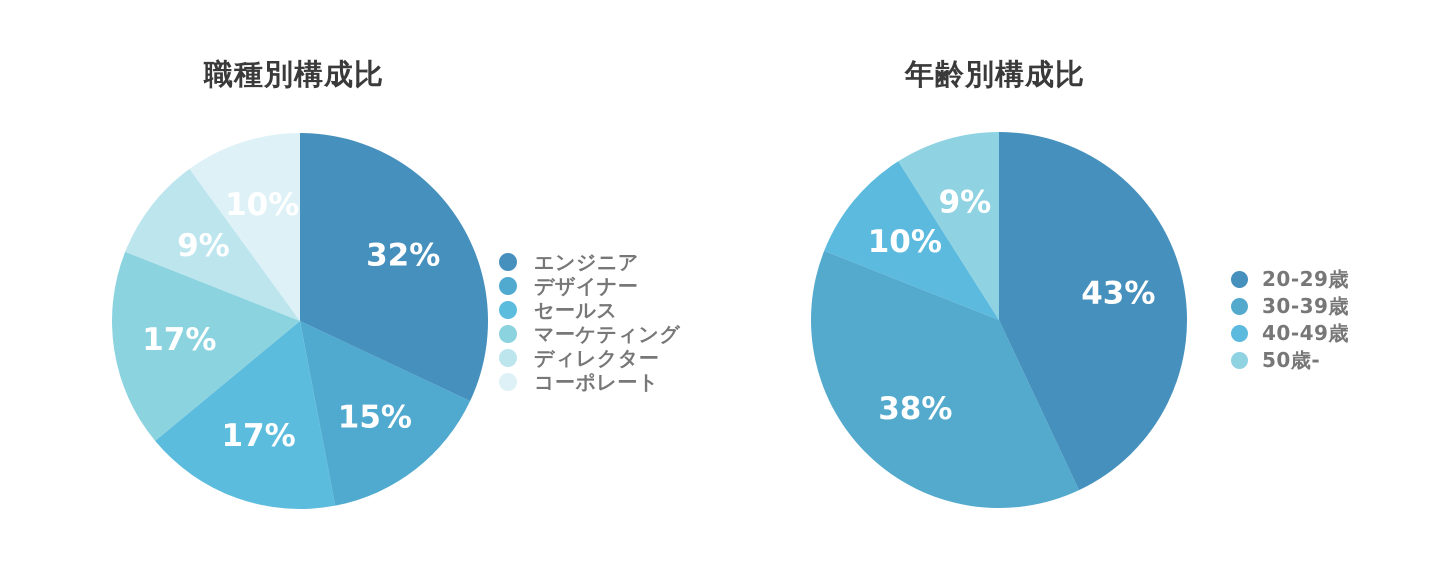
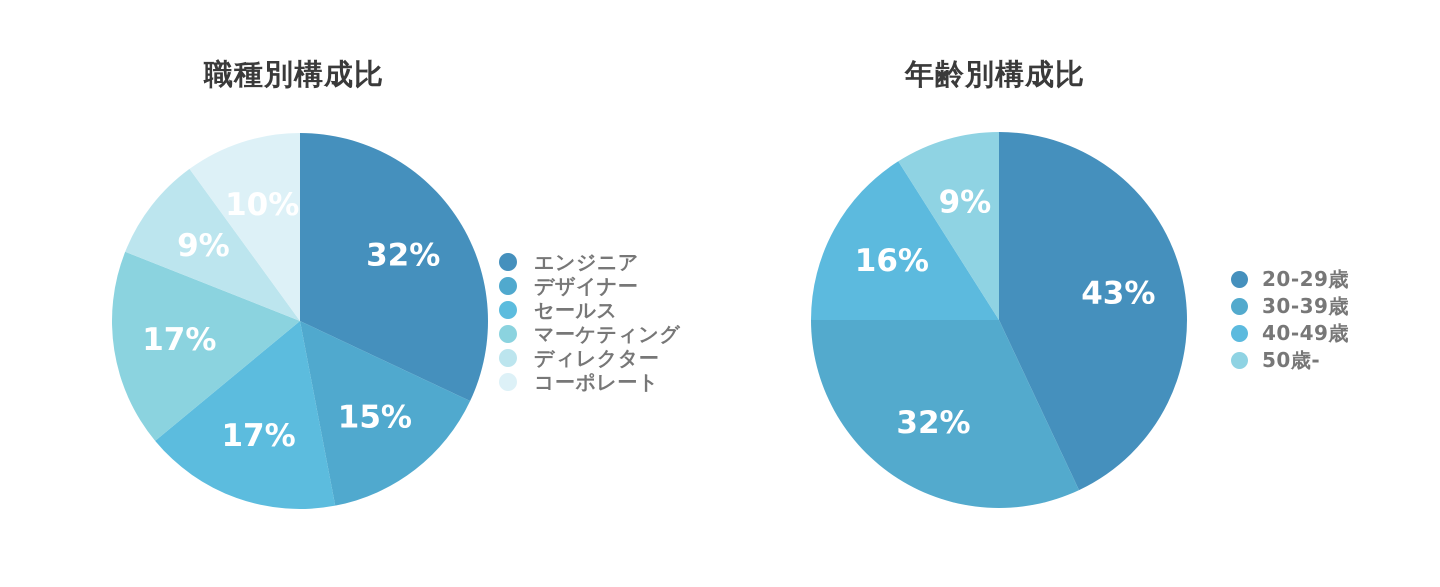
年齢別構成比/30-39歳: 38% -> 32%
年齢別構成比/40-49歳: 10% -> 16%
